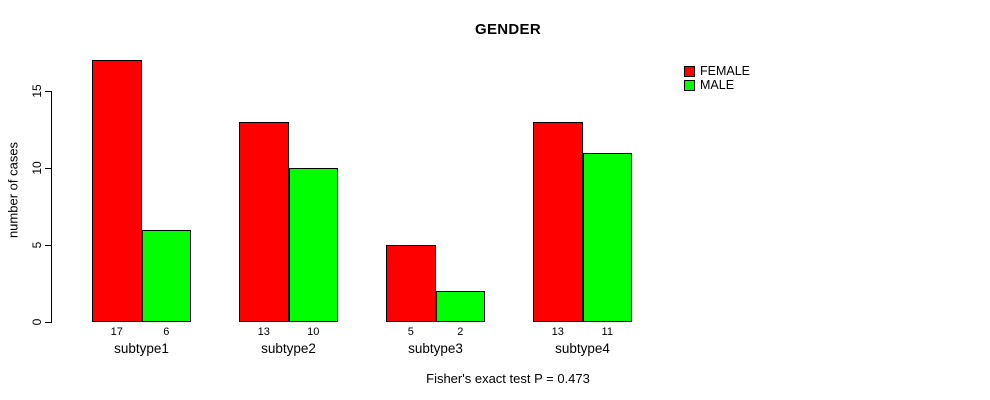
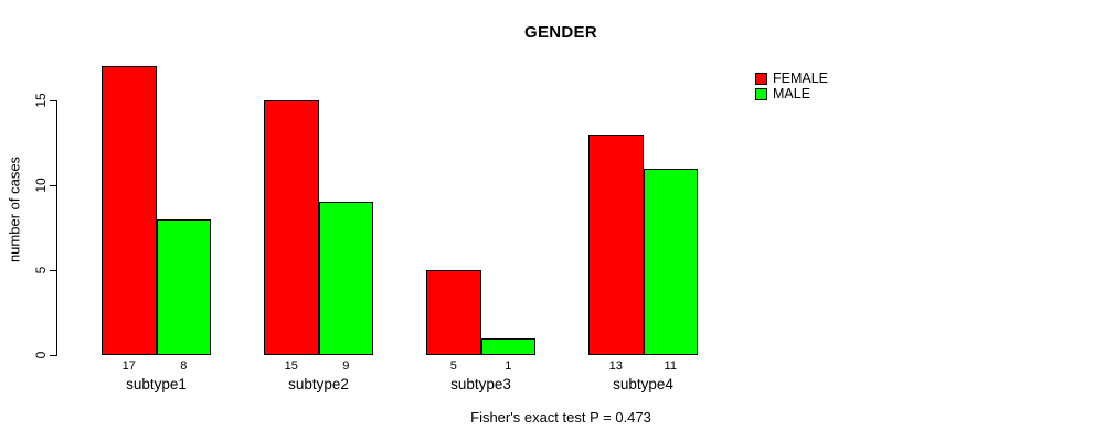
MALE/subtype1: 6 -> 8
FEMALE/subtype2: 13 -> 15
MALE/subtype2: 10 -> 9
MALE/subtype3: 2 -> 1
